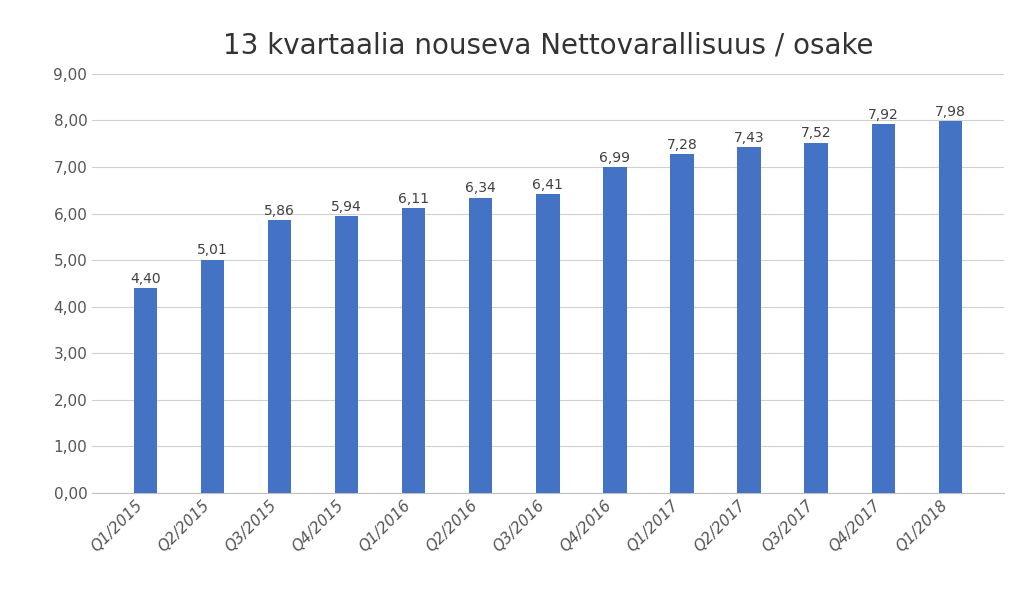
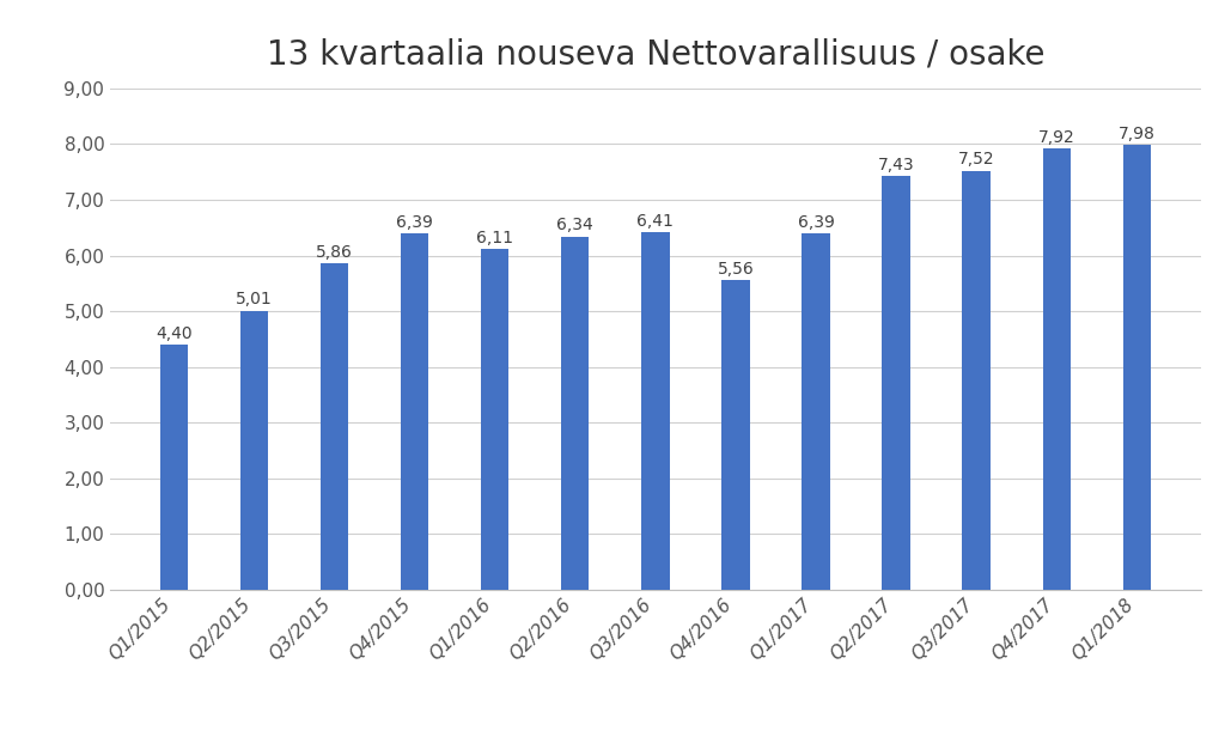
Q4/2015: 5,94 -> 6,39
Q4/2016: 6,99 -> 5,56
Q1/2017: 7,28 -> 6,39
